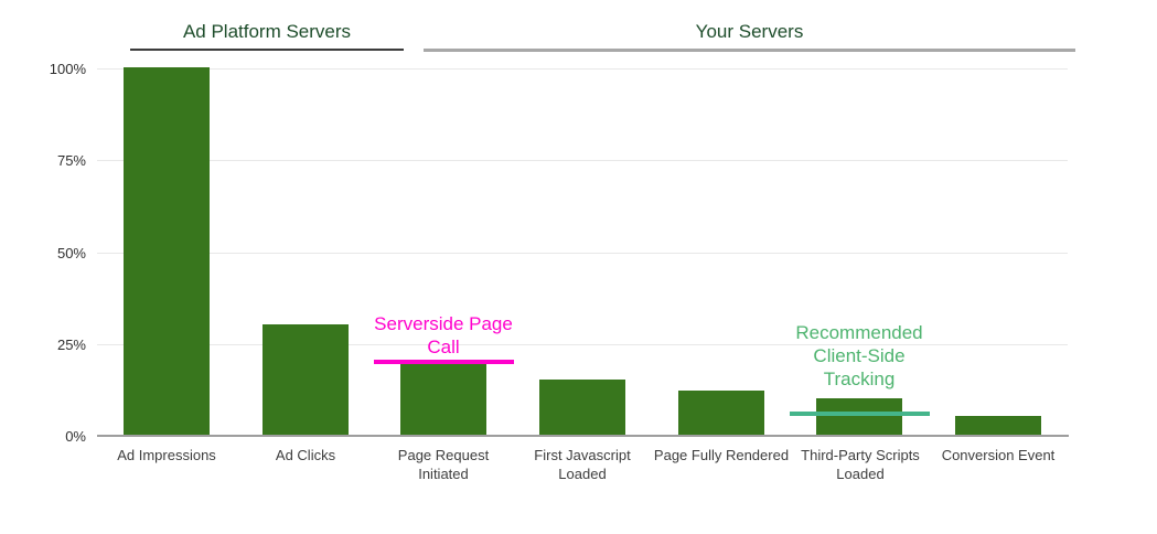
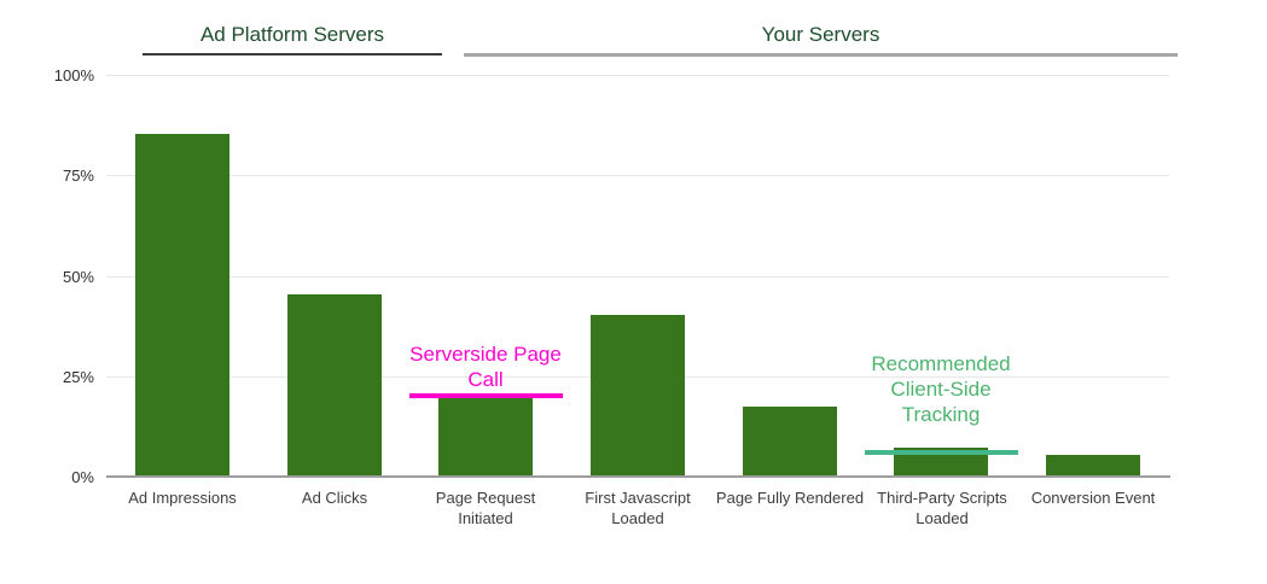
Ad Impressions: 100% -> 85%
Ad Clicks: 30% -> 45%
First Javascript Loaded: 15% -> 40%
Page Fully Rendered: 12% -> 17%
Third-Party Scripts Loaded: 10% -> 7%
